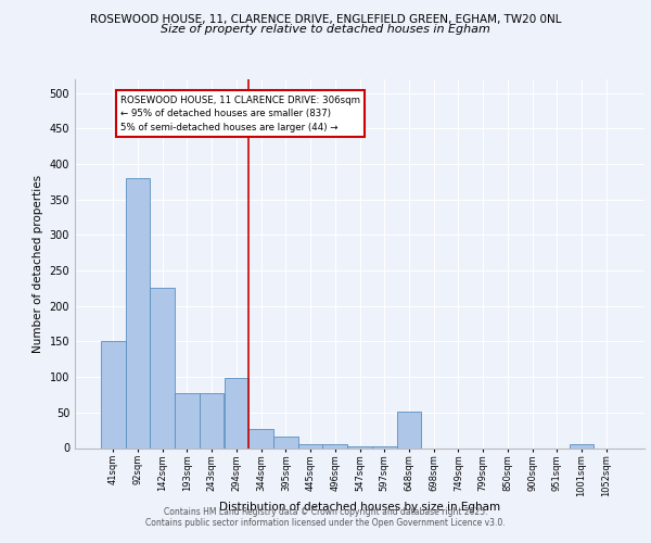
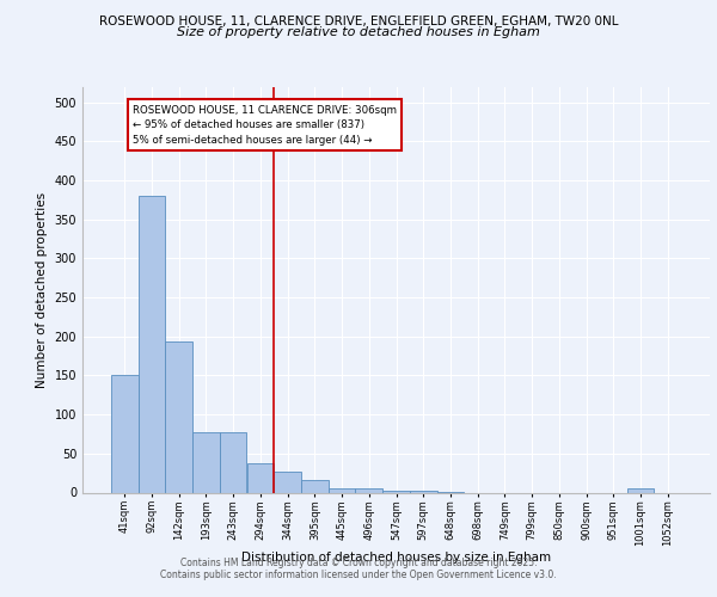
142sqm: 226 -> 193
294sqm: 98 -> 38
648sqm: 52 -> 1
